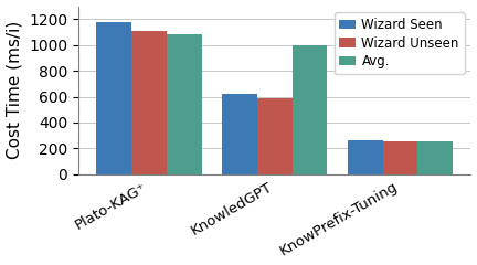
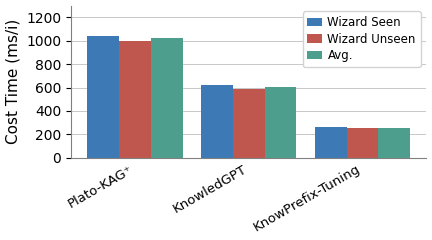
Wizard Seen/Plato-KAG⁺: 1180 -> 1040
Wizard Unseen/Plato-KAG⁺: 1110 -> 1000
Avg./Plato-KAG⁺: 1080 -> 1020
Avg./KnowledGPT: 1000 -> 600
